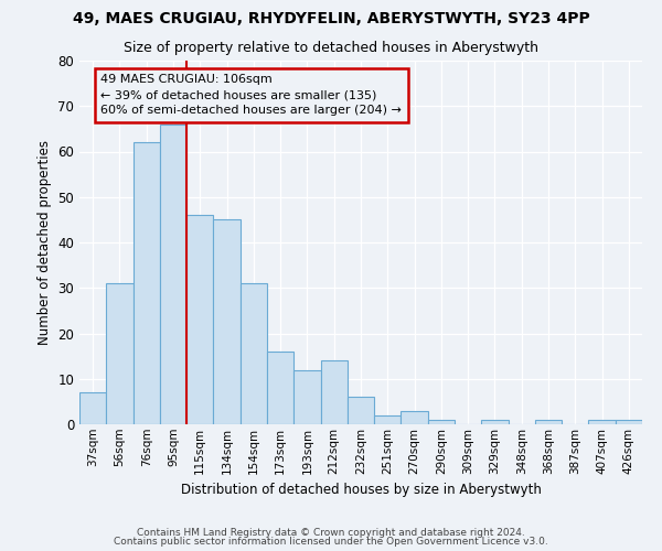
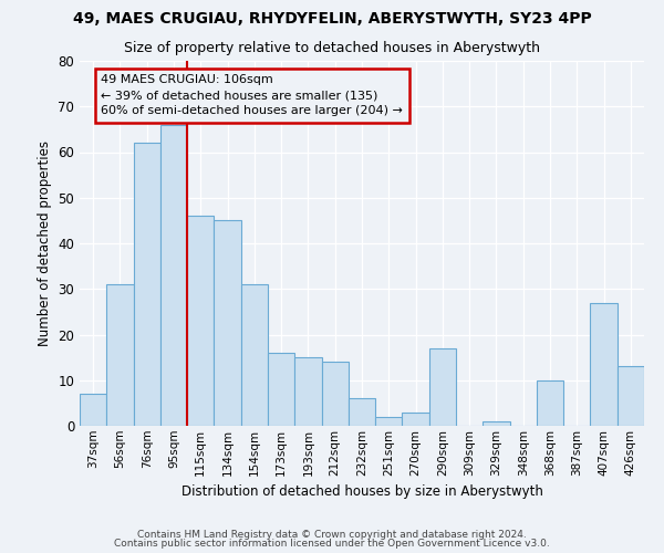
193sqm: 12 -> 15
290sqm: 1 -> 17
368sqm: 1 -> 10
407sqm: 1 -> 27
426sqm: 1 -> 13
